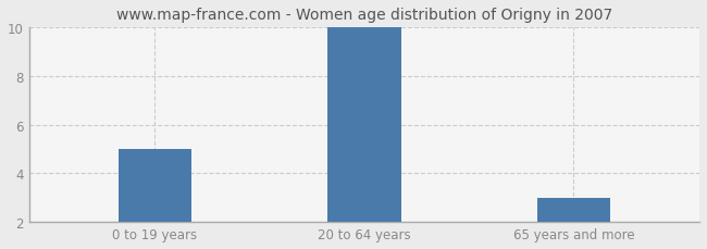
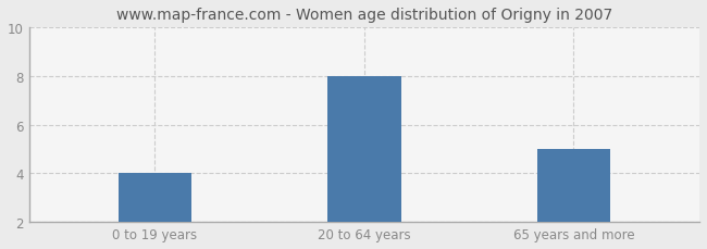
0 to 19 years: 5 -> 4
20 to 64 years: 10 -> 8
65 years and more: 3 -> 5
